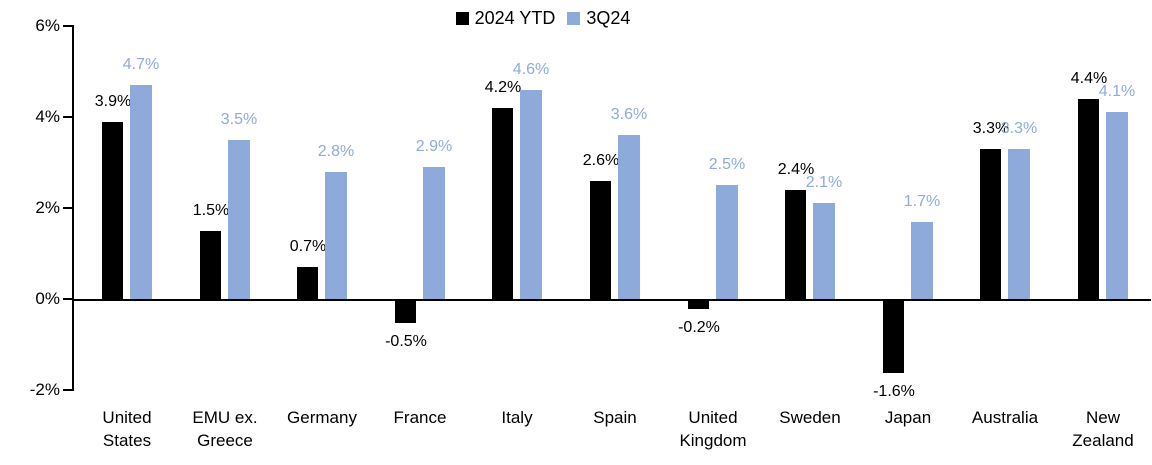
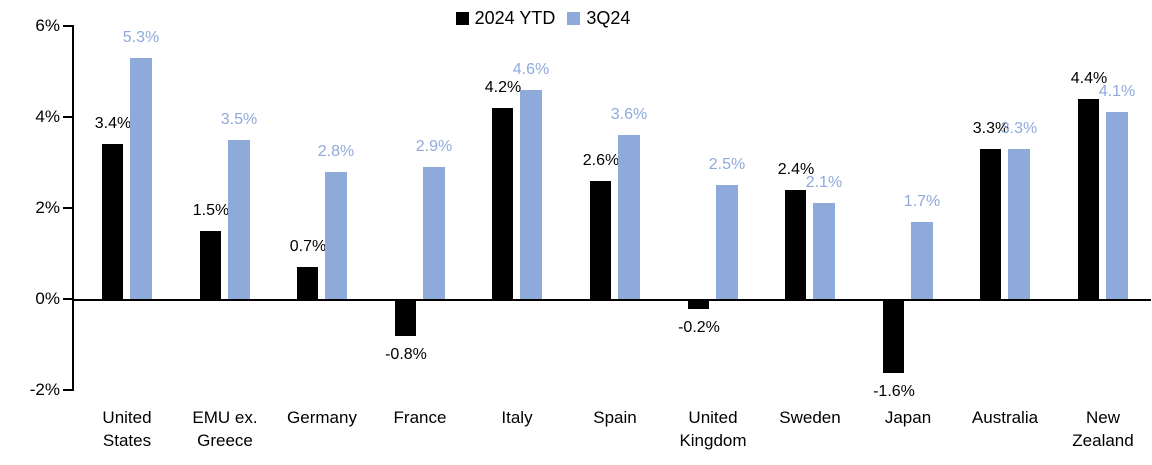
2024 YTD/United States: 3.9% -> 3.4%
3Q24/United States: 4.7% -> 5.3%
2024 YTD/France: -0.5% -> -0.8%
